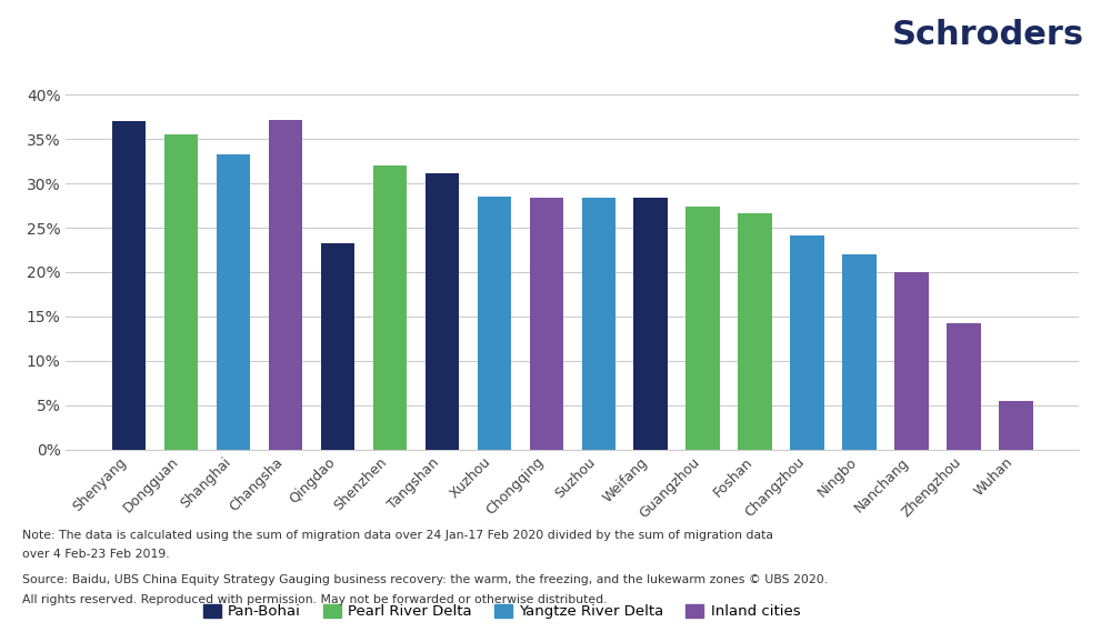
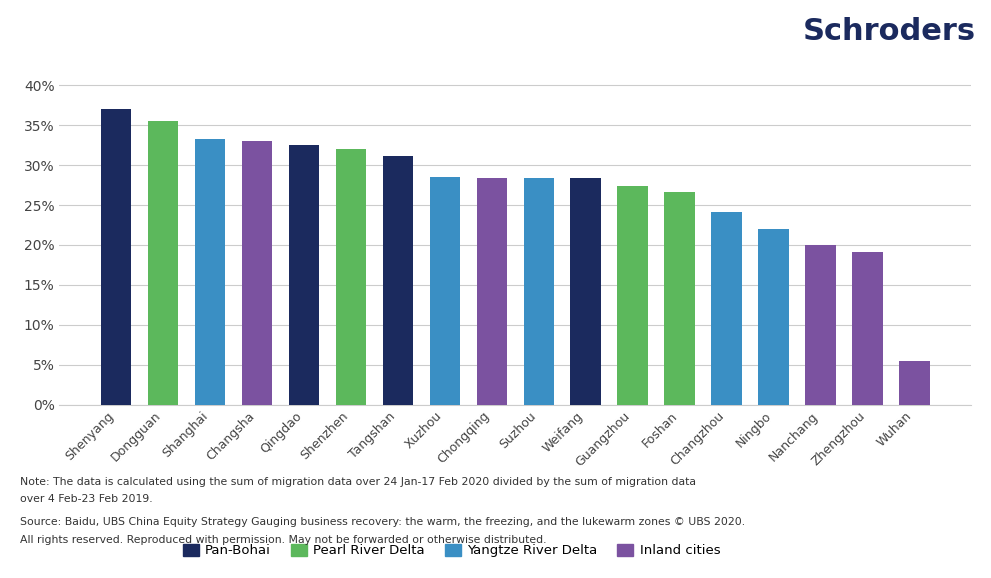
Changsha: 37.2% -> 33.0%
Qingdao: 23.2% -> 32.5%
Zhengzhou: 14.2% -> 19.1%
